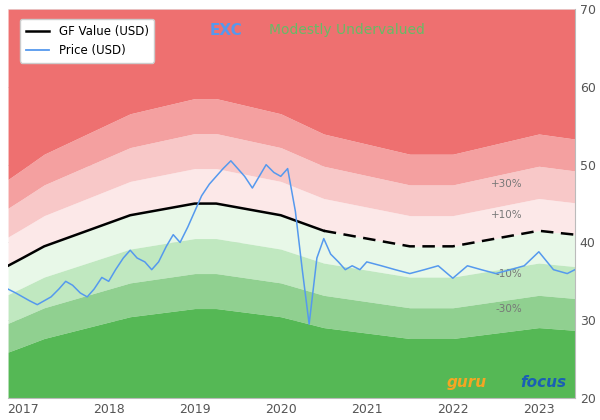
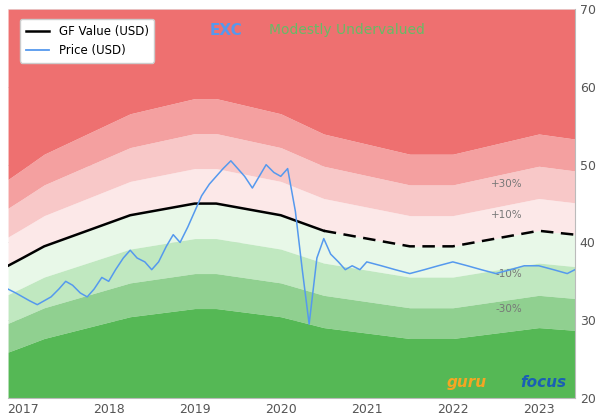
Price (USD)/2022: 35.4 -> 37.5
Price (USD)/2023: 38.8 -> 37.0
